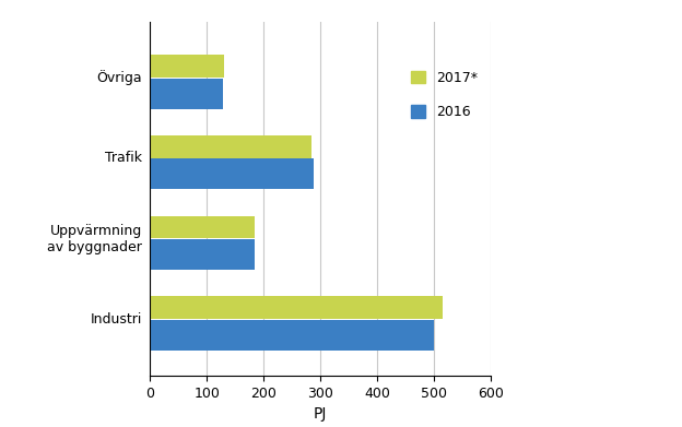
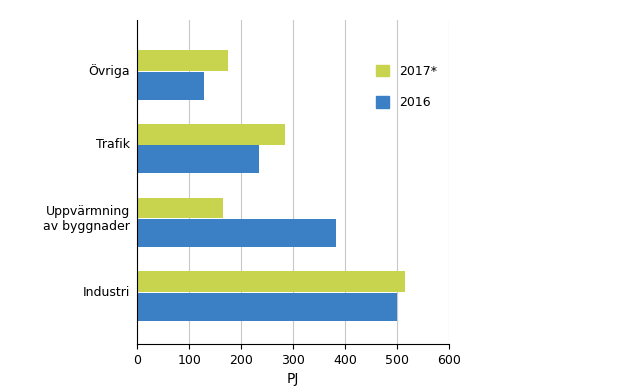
2017*/Övriga: 130 -> 174
2016/Trafik: 288 -> 234
2017*/Uppvärmning av byggnader: 185 -> 164
2016/Uppvärmning av byggnader: 185 -> 382
